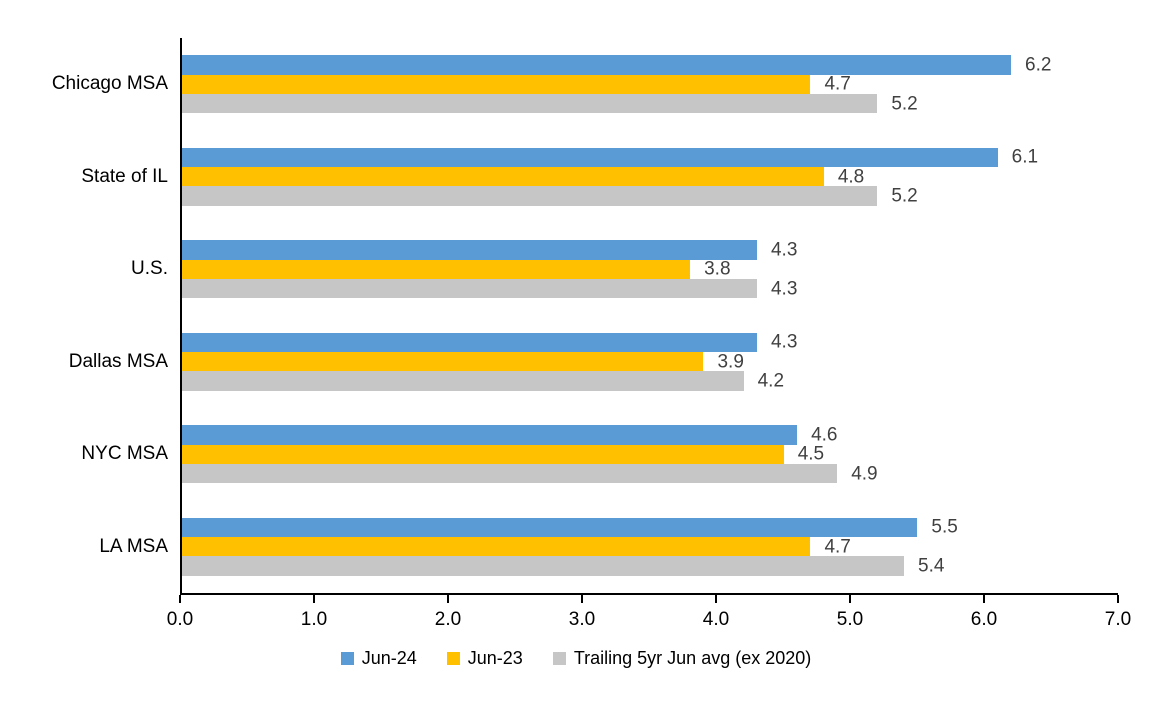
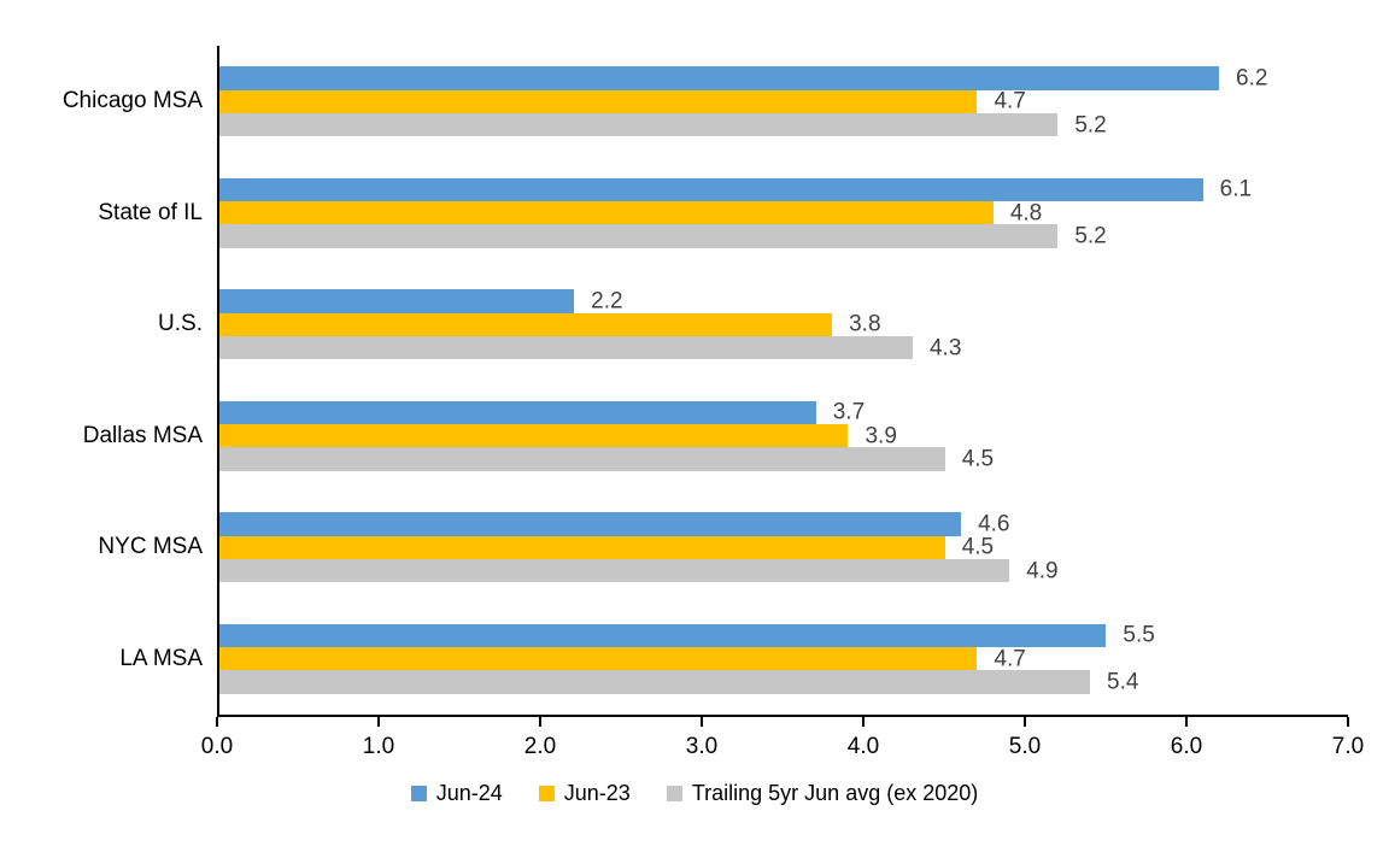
Jun-24/U.S.: 4.3 -> 2.2
Jun-24/Dallas MSA: 4.3 -> 3.7
Trailing 5yr Jun avg (ex 2020)/Dallas MSA: 4.2 -> 4.5
